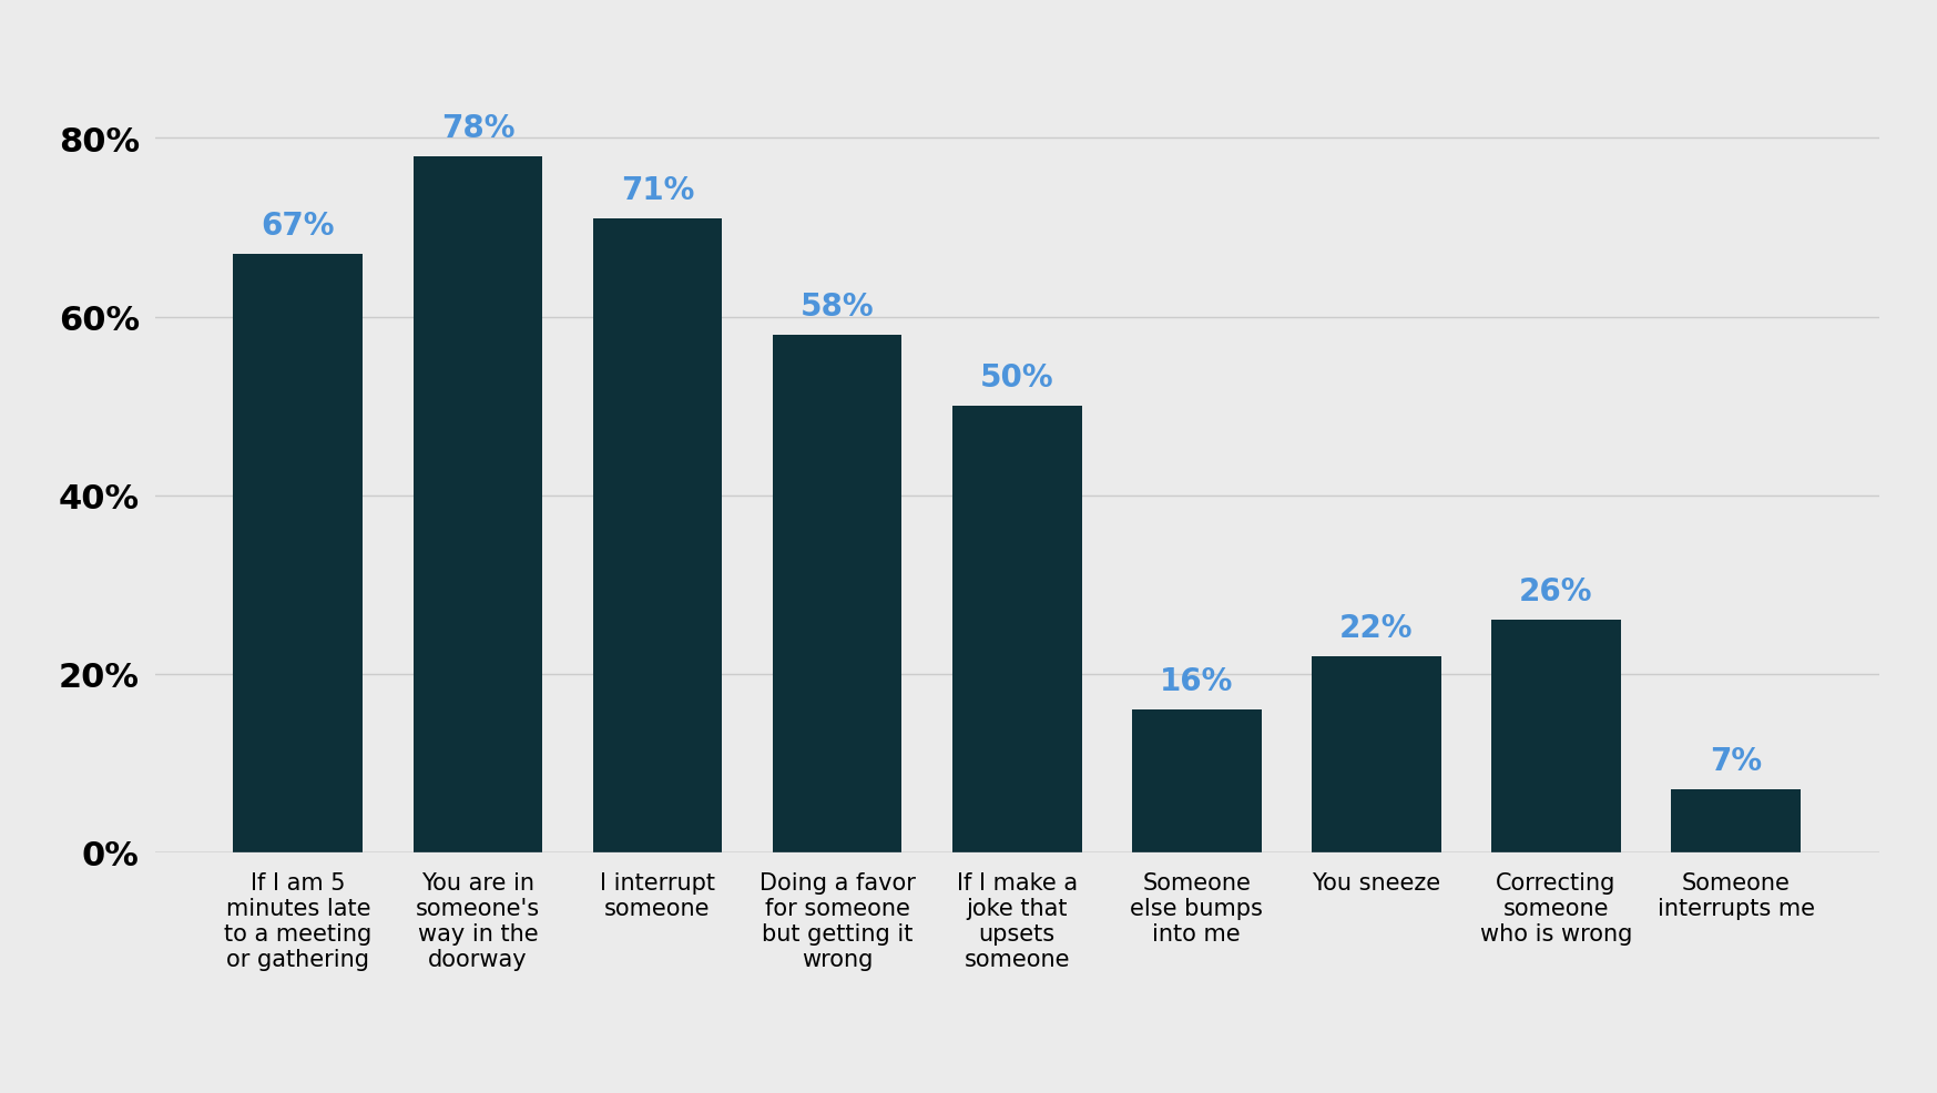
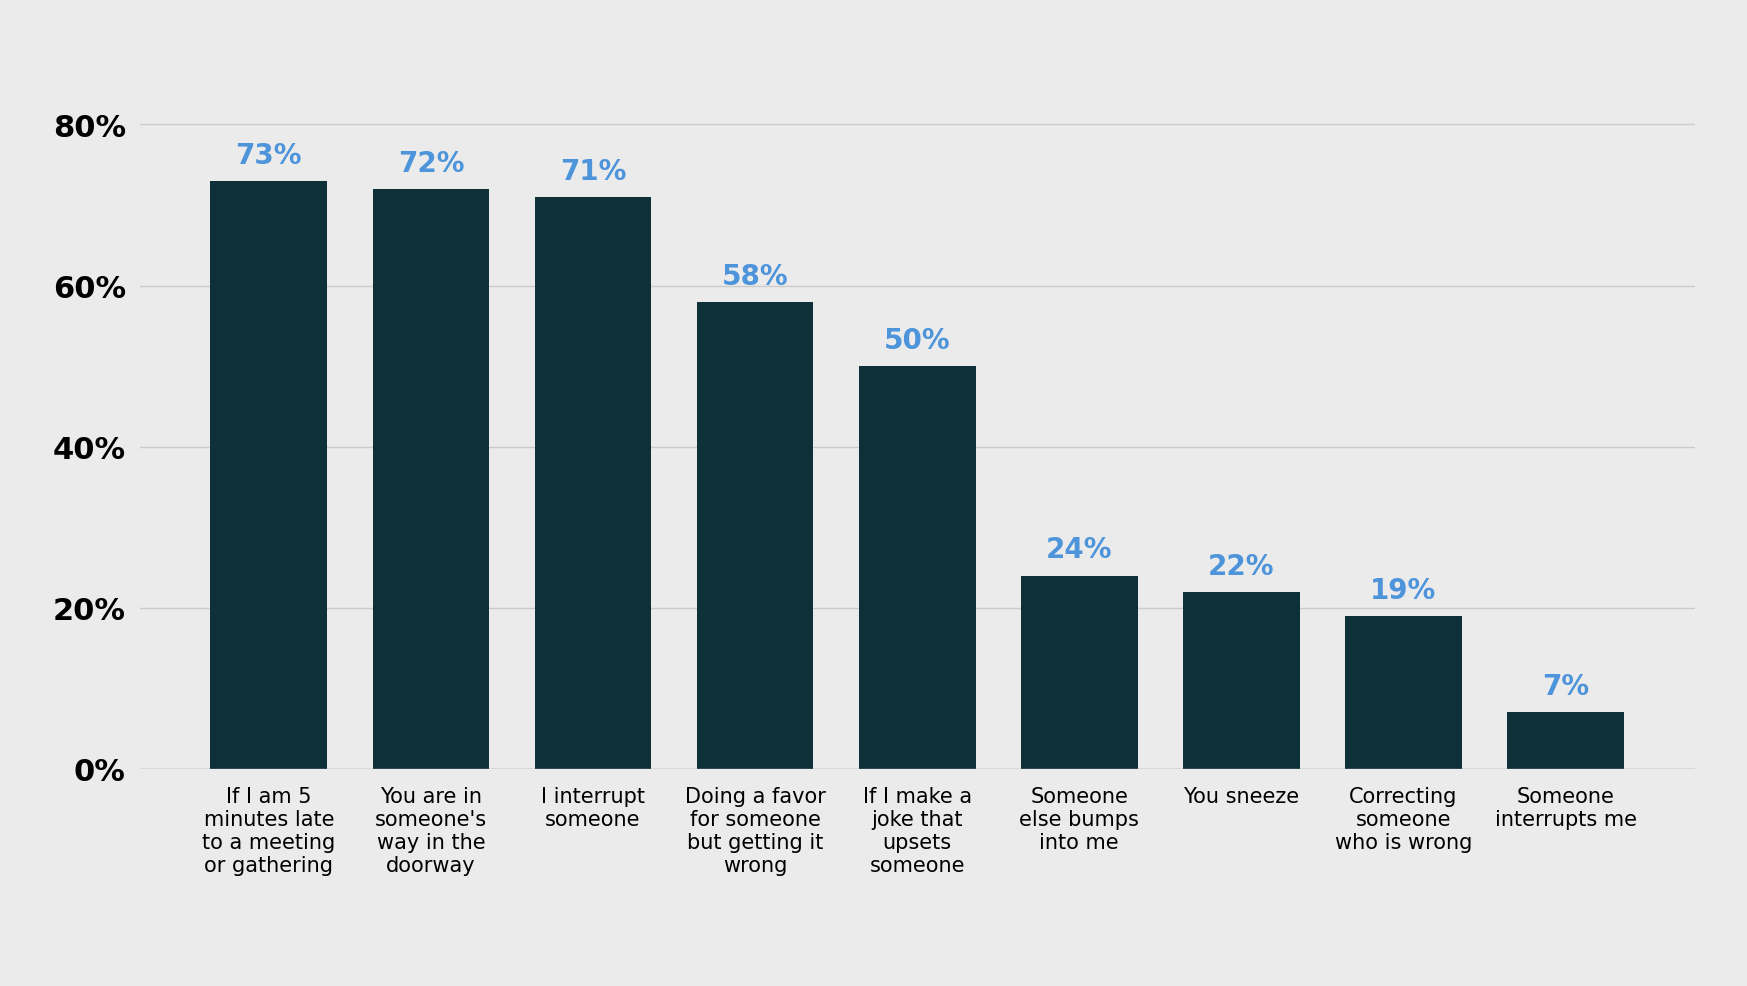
If I am 5 minutes late to a meeting or gathering: 67% -> 73%
You are in someone's way in the doorway: 78% -> 72%
Someone else bumps into me: 16% -> 24%
Correcting someone who is wrong: 26% -> 19%
